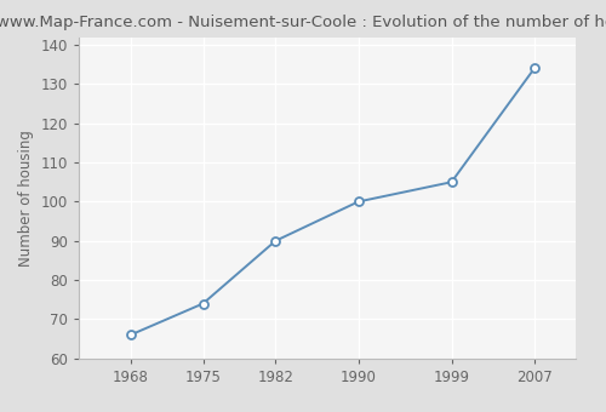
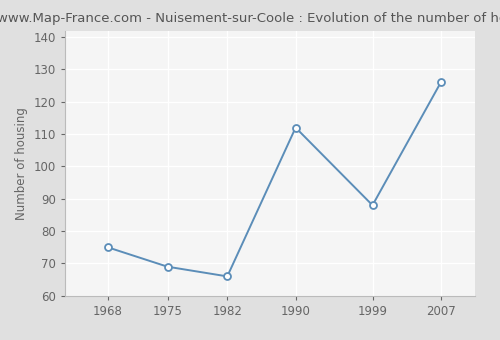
1968: 66 -> 75
1975: 74 -> 69
1982: 90 -> 66
1990: 100 -> 112
1999: 105 -> 88
2007: 134 -> 126
